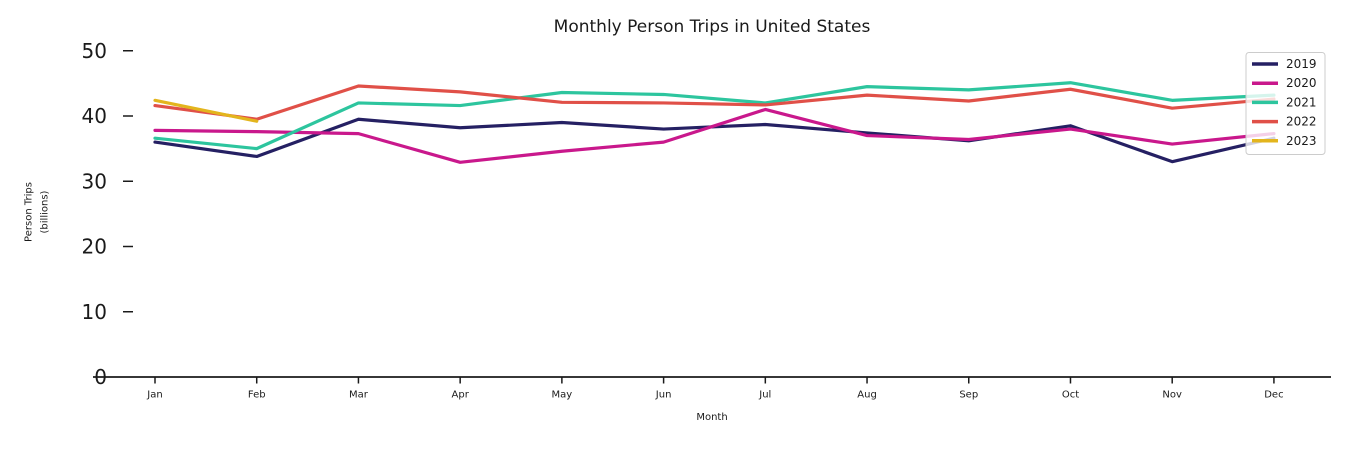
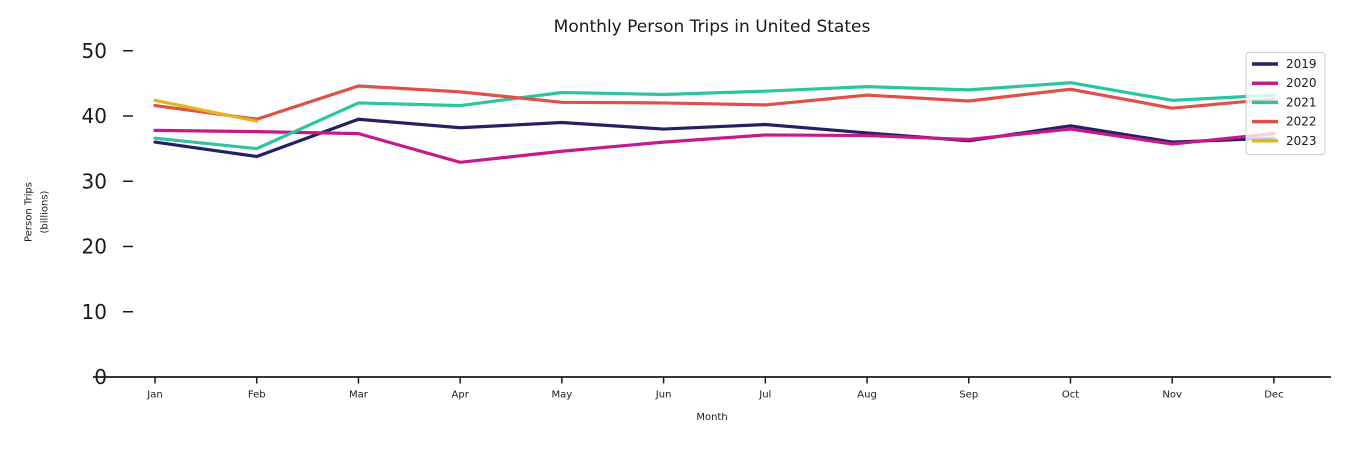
2020/Jul: 41 -> 37
2021/Jul: 42 -> 44
2019/Nov: 33 -> 36
